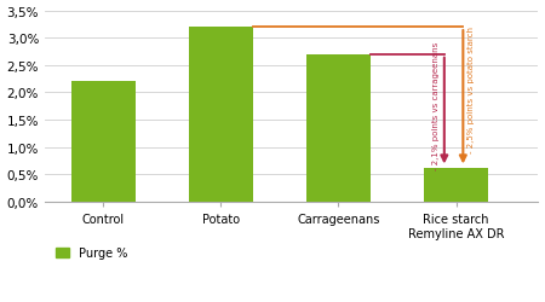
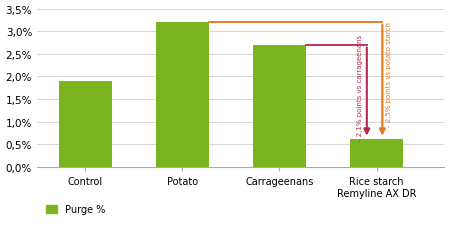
Control: 2,20% -> 1,90%
